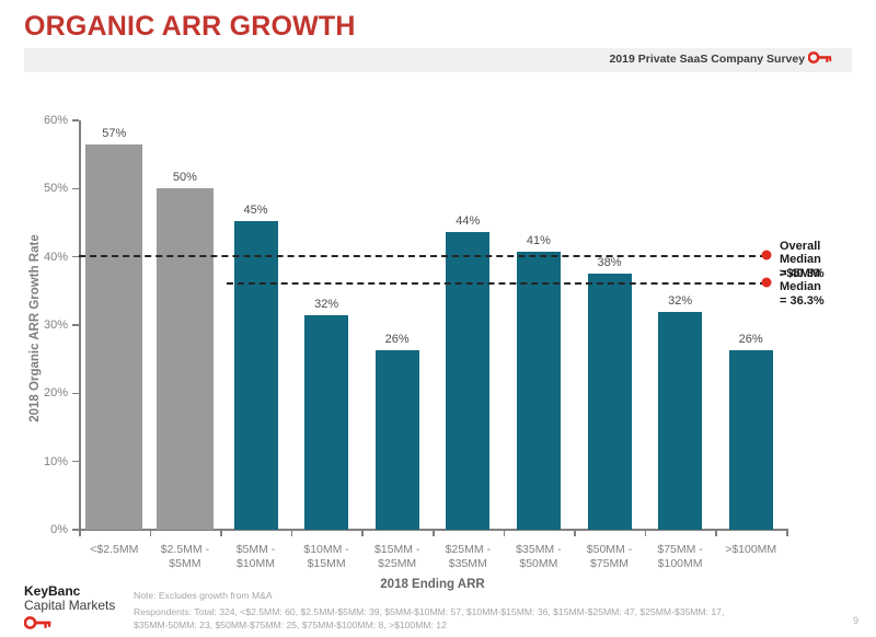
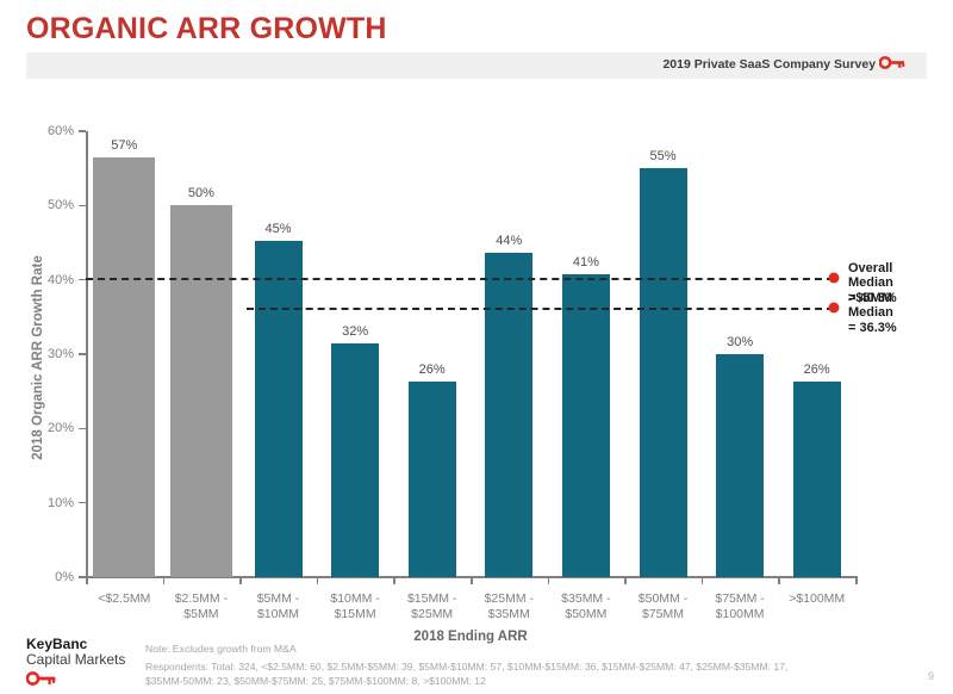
$50MM - $75MM: 38% -> 55%
$75MM - $100MM: 32% -> 30%
